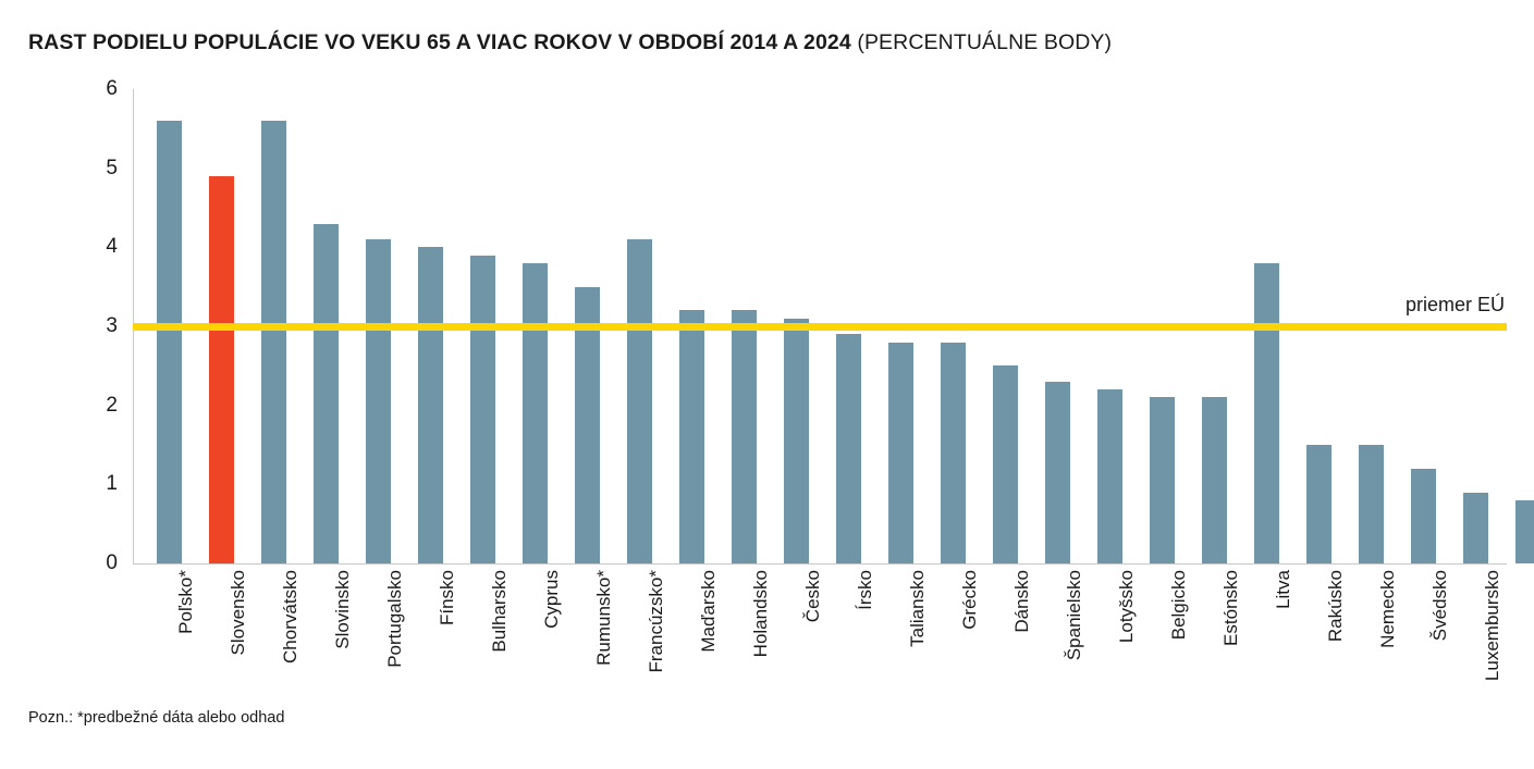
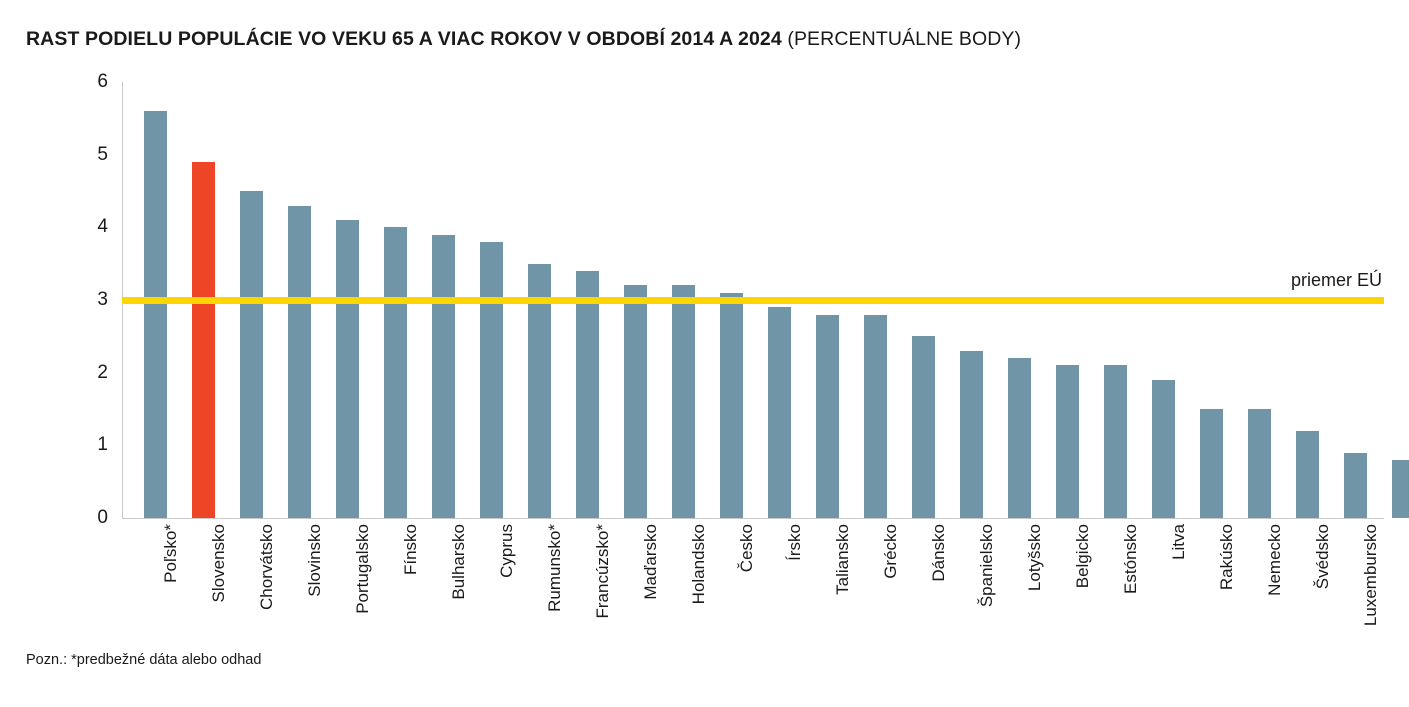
Chorvátsko: 5.6 -> 4.5
Francúzsko*: 4.1 -> 3.4
Litva: 3.8 -> 1.9
